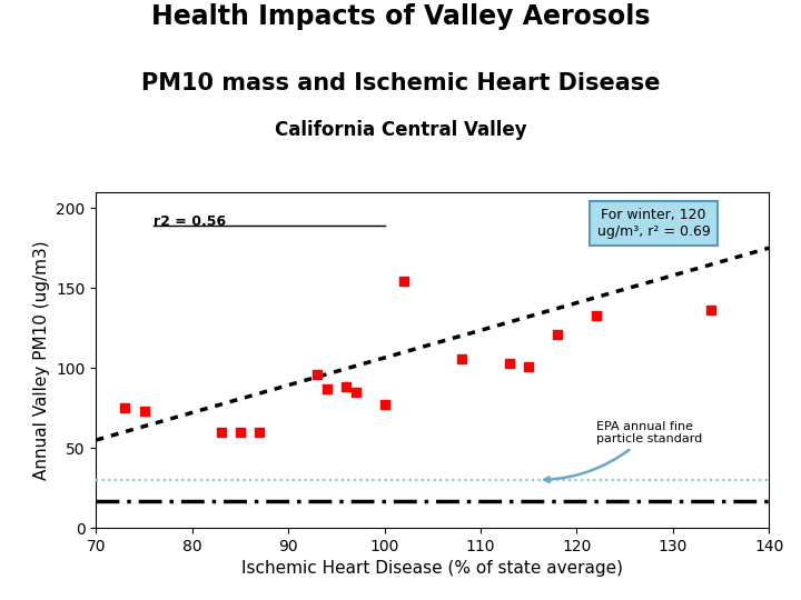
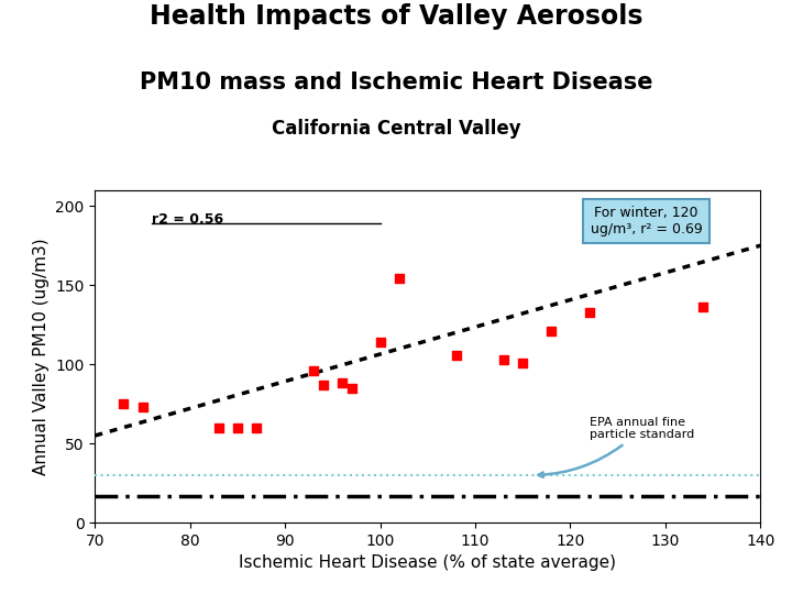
100: 77 -> 114
